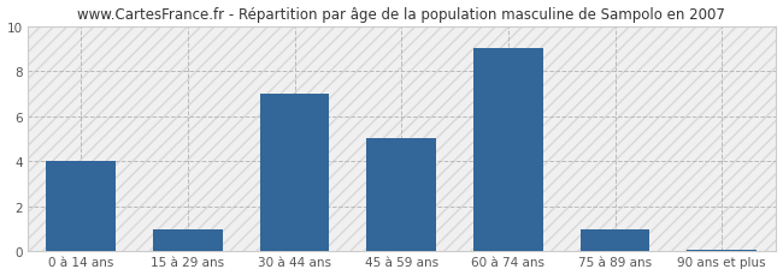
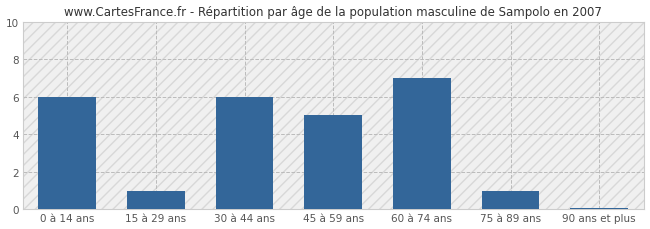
0 à 14 ans: 4.0 -> 6.0
30 à 44 ans: 7.0 -> 6.0
60 à 74 ans: 9.0 -> 7.0
